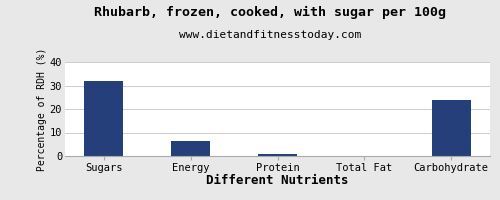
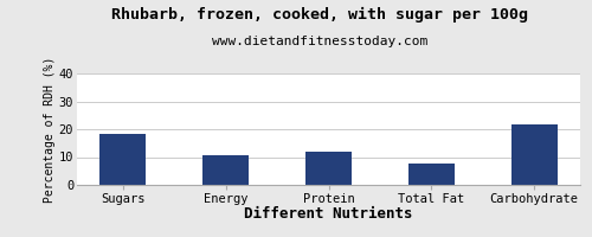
Sugars: 32.0 -> 18.5
Energy: 6.5 -> 10.5
Protein: 1.0 -> 12.0
Total Fat: 0.1 -> 7.5
Carbohydrate: 24.0 -> 21.5
